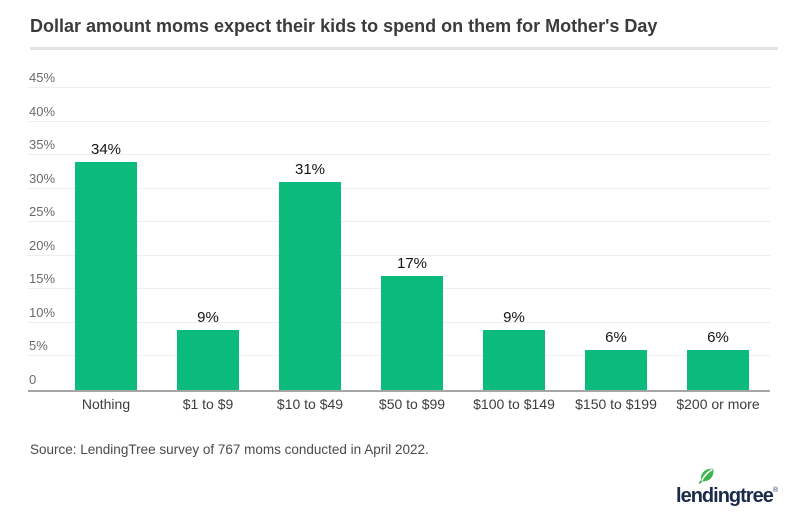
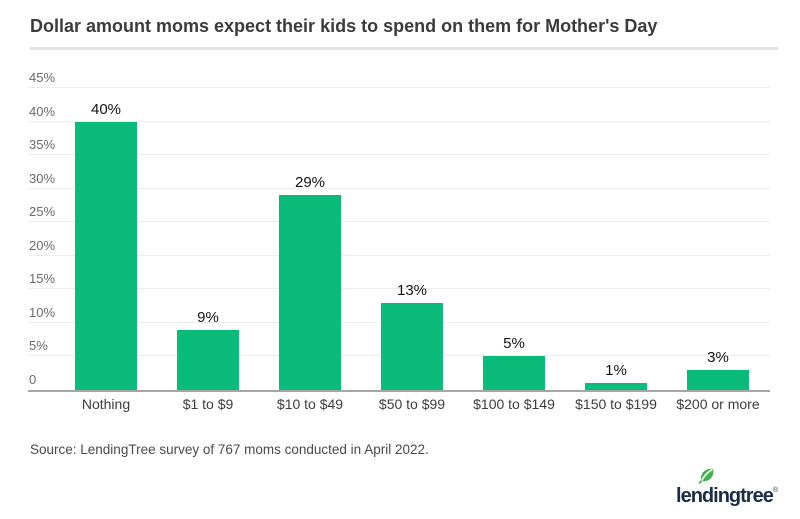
Nothing: 34% -> 40%
$10 to $49: 31% -> 29%
$50 to $99: 17% -> 13%
$100 to $149: 9% -> 5%
$150 to $199: 6% -> 1%
$200 or more: 6% -> 3%
